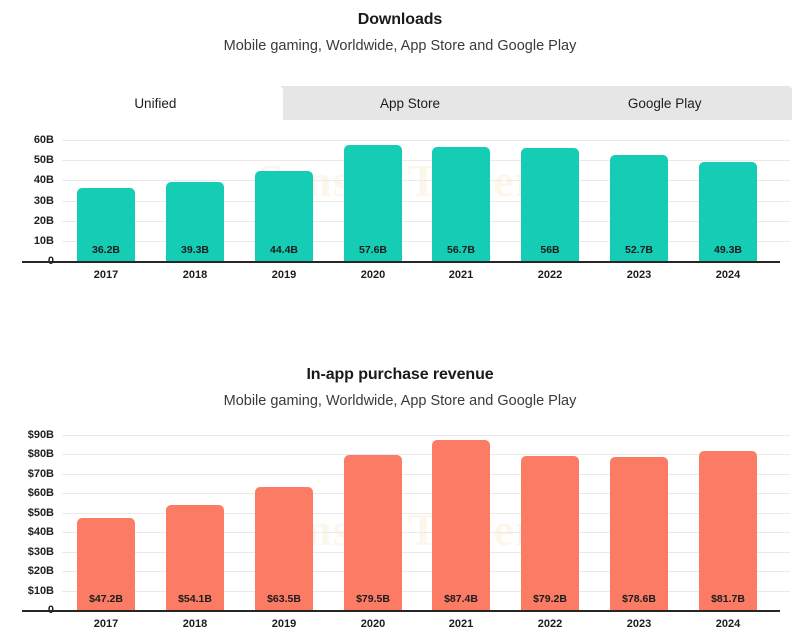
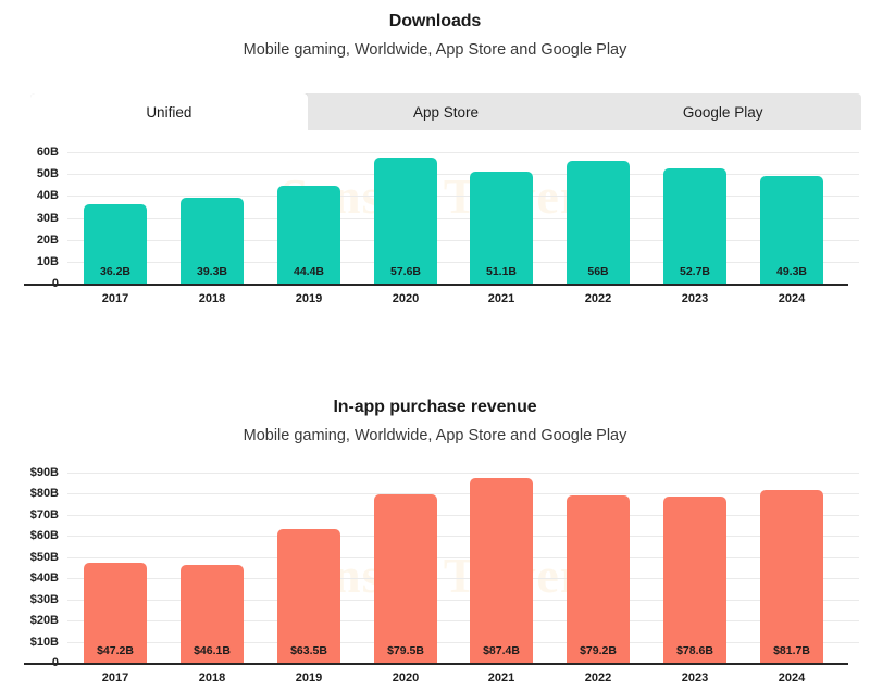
Downloads/2021: 56.7B -> 51.1B
In-app purchase revenue/2018: $54.1B -> $46.1B
